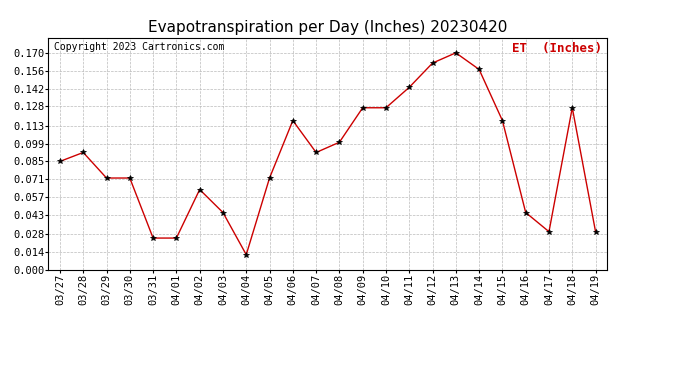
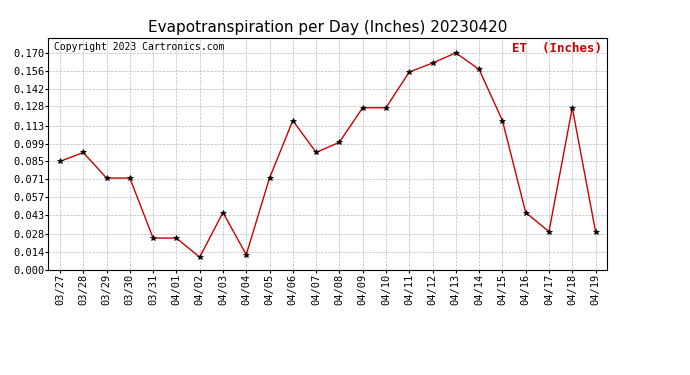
04/02: 0.063 -> 0.010
04/11: 0.143 -> 0.155
